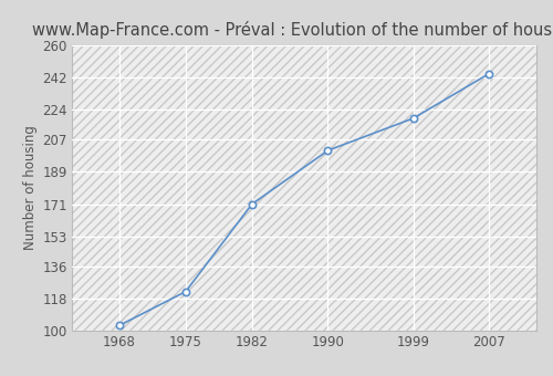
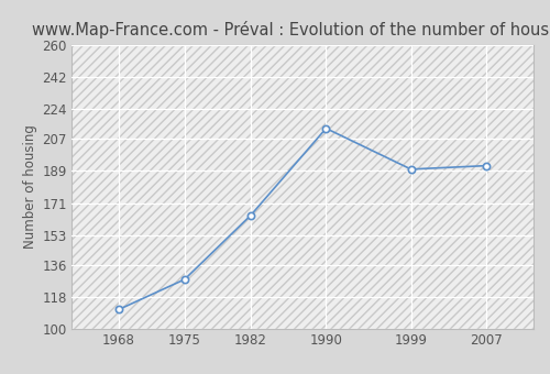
1968: 103 -> 111
1975: 122 -> 128
1982: 171 -> 164
1990: 201 -> 213
1999: 219 -> 190
2007: 244 -> 192
